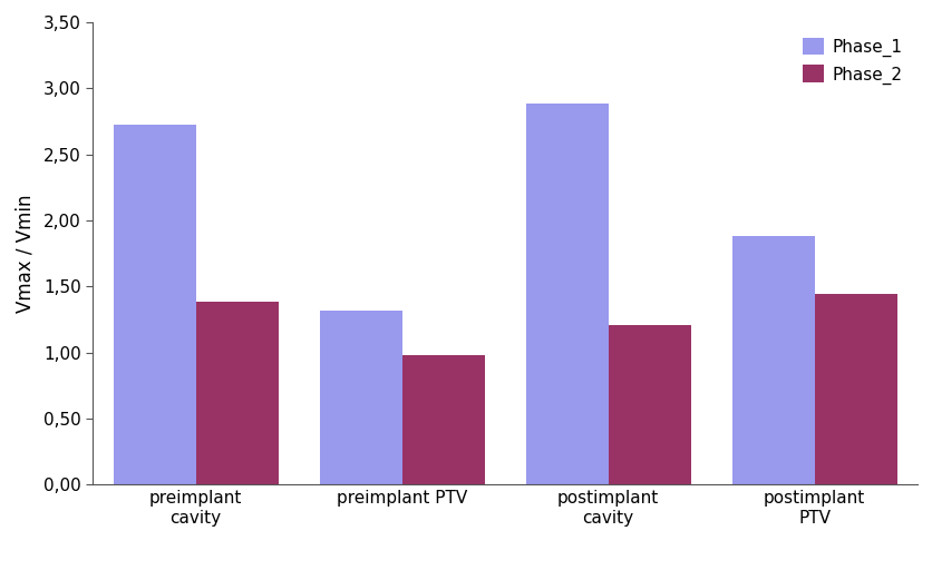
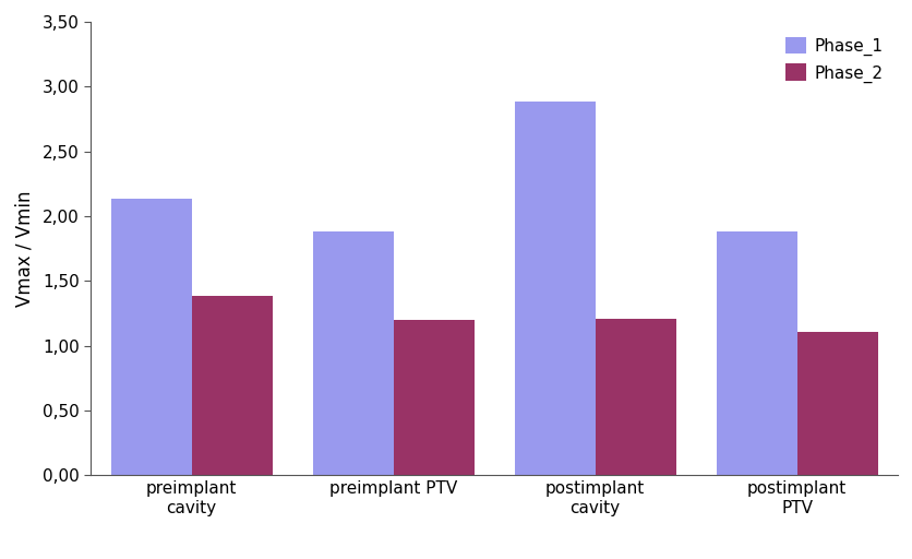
Phase_1/preimplant cavity: 2,72 -> 2,13
Phase_1/preimplant PTV: 1,32 -> 1,88
Phase_2/preimplant PTV: 0,98 -> 1,20
Phase_2/postimplant PTV: 1,44 -> 1,11
